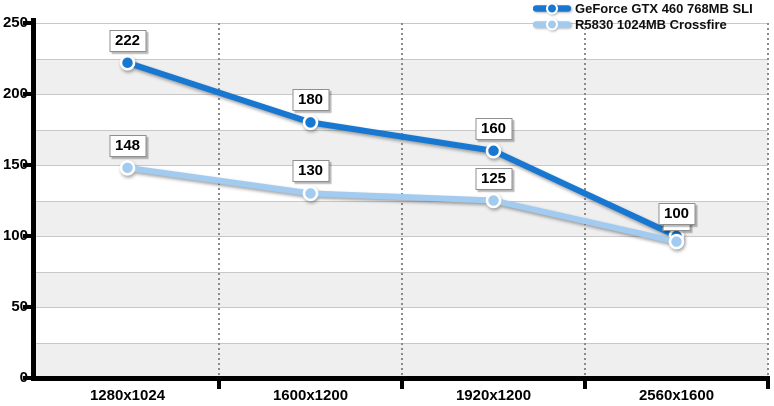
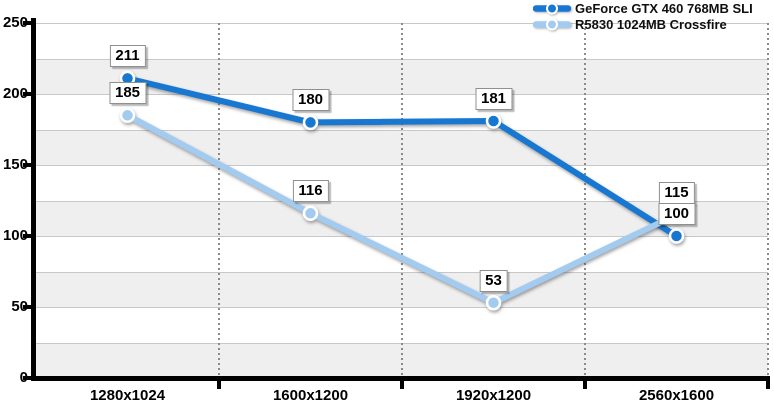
GeForce GTX 460 768MB SLI/1280x1024: 222 -> 211
R5830 1024MB Crossfire/1280x1024: 148 -> 185
R5830 1024MB Crossfire/1600x1200: 130 -> 116
GeForce GTX 460 768MB SLI/1920x1200: 160 -> 181
R5830 1024MB Crossfire/1920x1200: 125 -> 53
R5830 1024MB Crossfire/2560x1600: 96 -> 115
